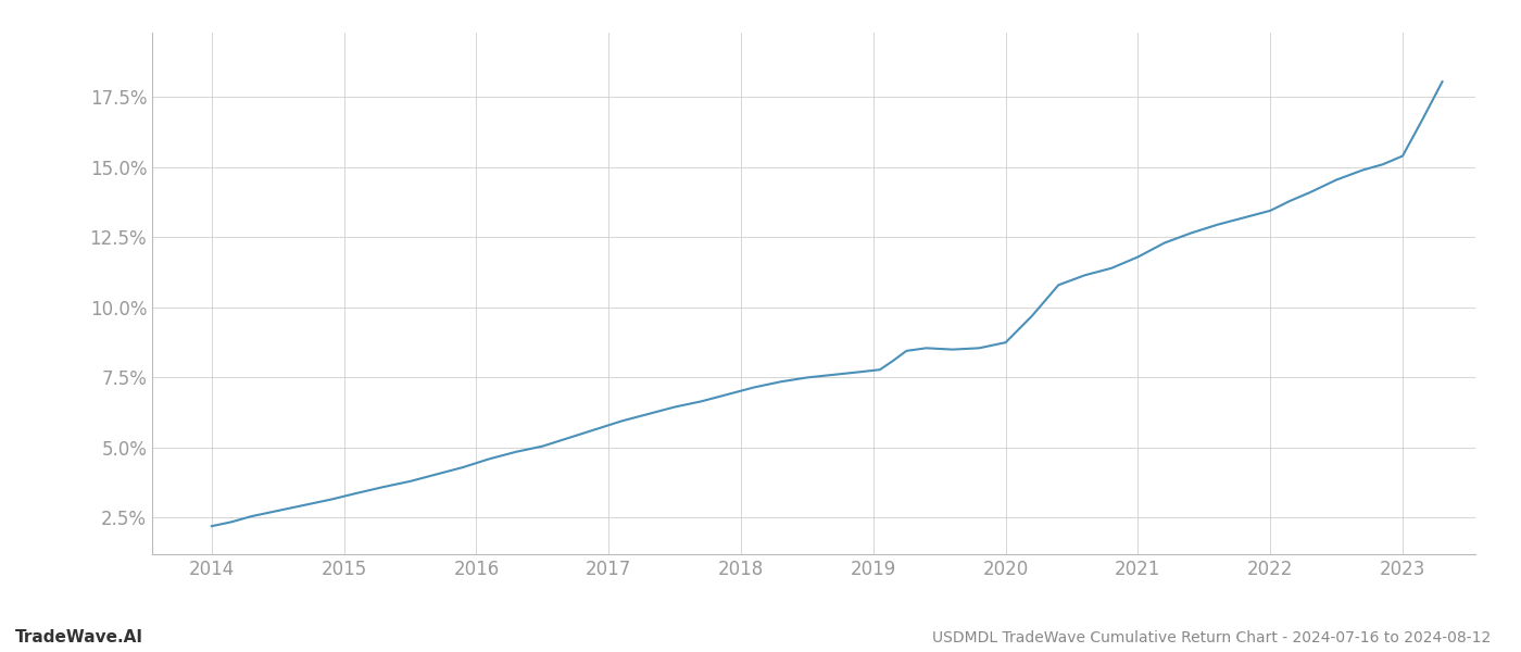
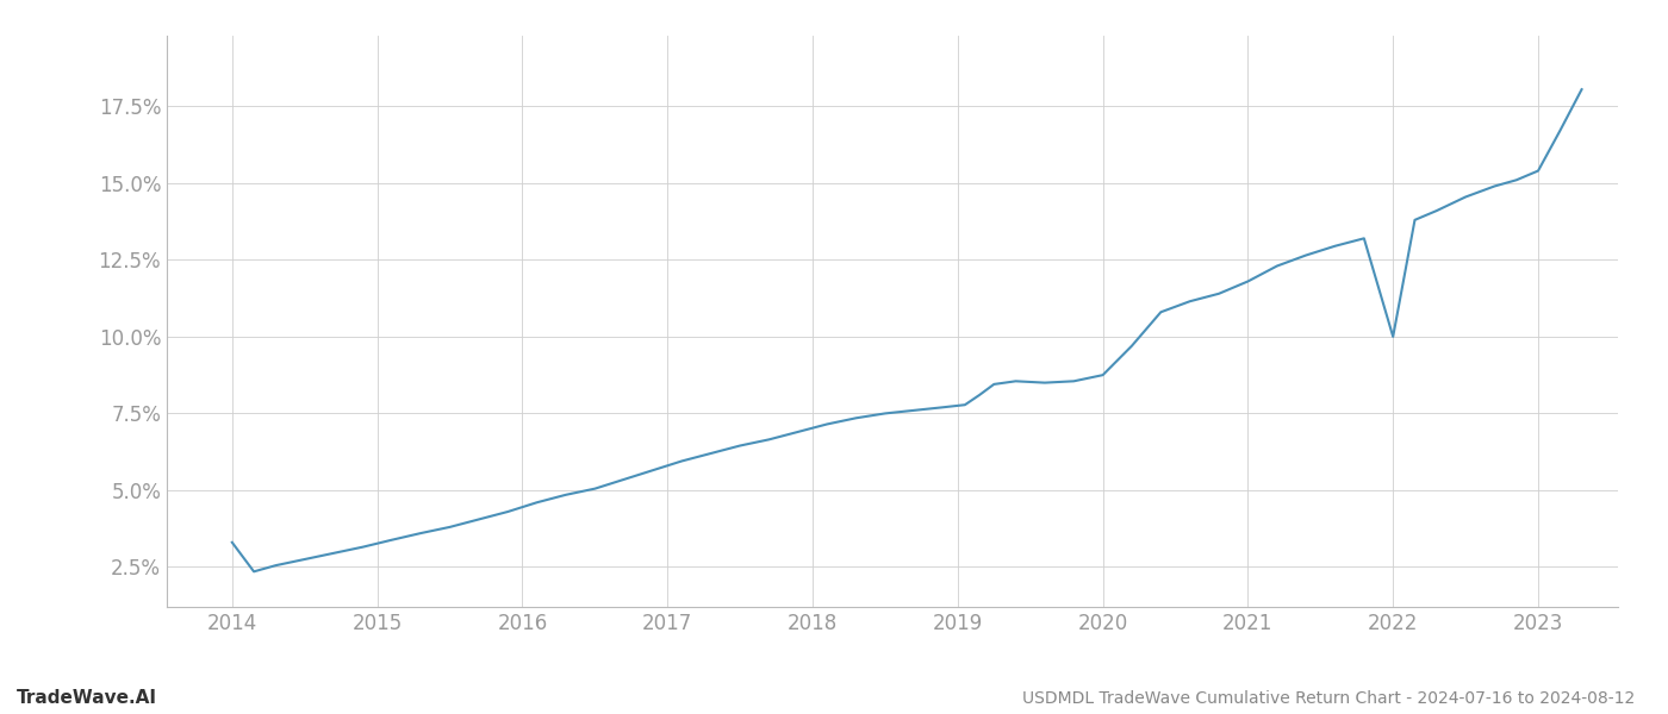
2014: 2.20% -> 3.30%
2022: 13.45% -> 10.00%
